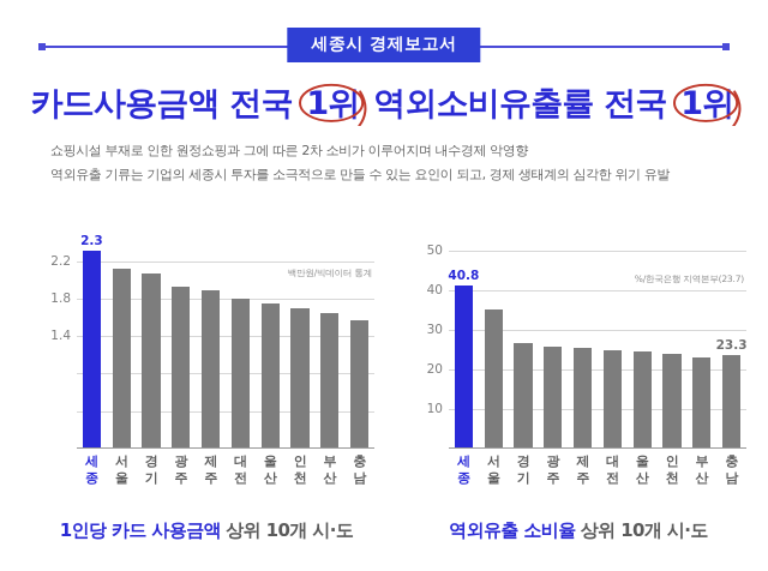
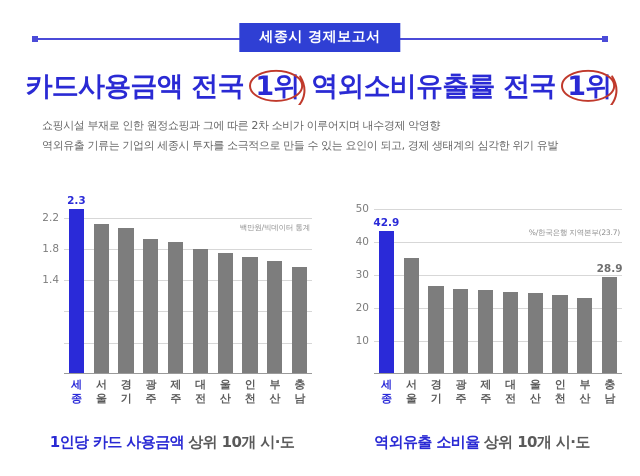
역외유출 소비율 상위 10개 시·도/세종: 40.8 -> 42.9
역외유출 소비율 상위 10개 시·도/충남: 23.3 -> 28.9
